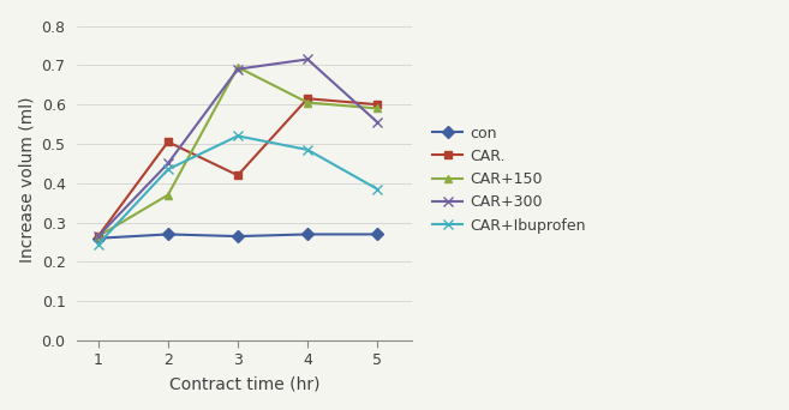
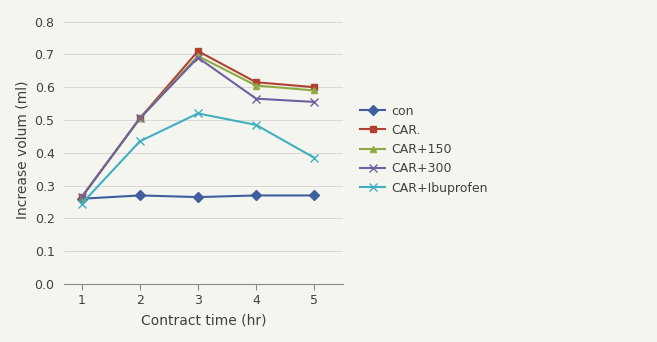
CAR+150/2: 0.370 -> 0.505
CAR+300/2: 0.450 -> 0.505
CAR./3: 0.420 -> 0.710
CAR+300/4: 0.715 -> 0.565
